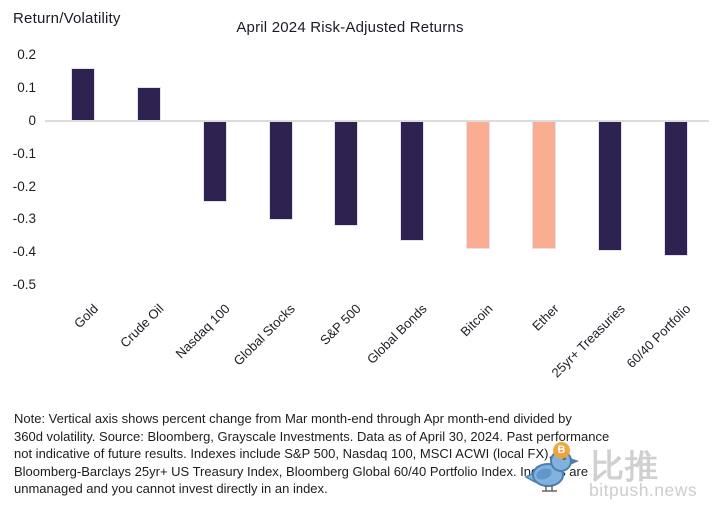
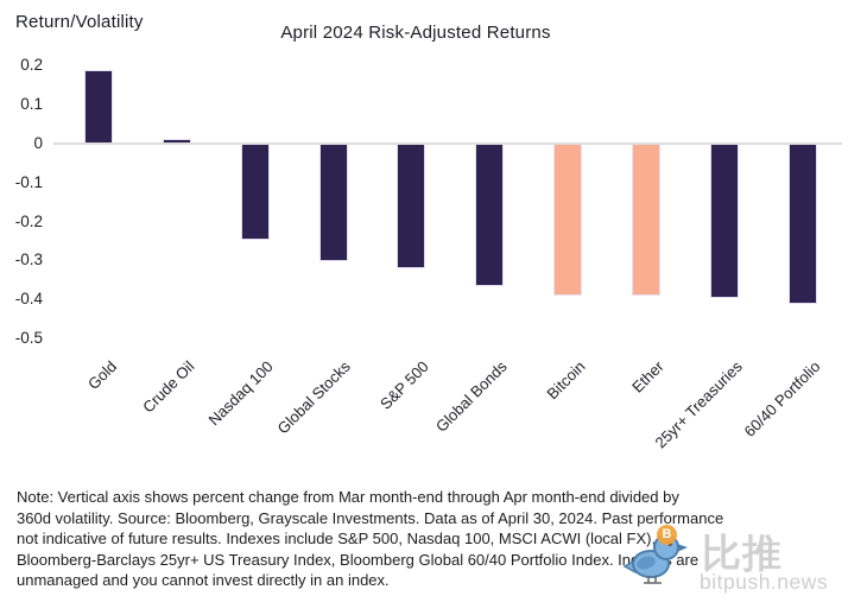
Gold: 0.16 -> 0.18
Crude Oil: 0.10 -> 0.01
